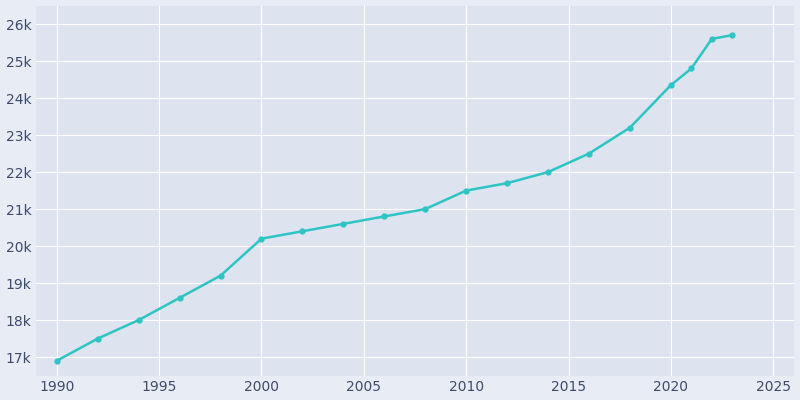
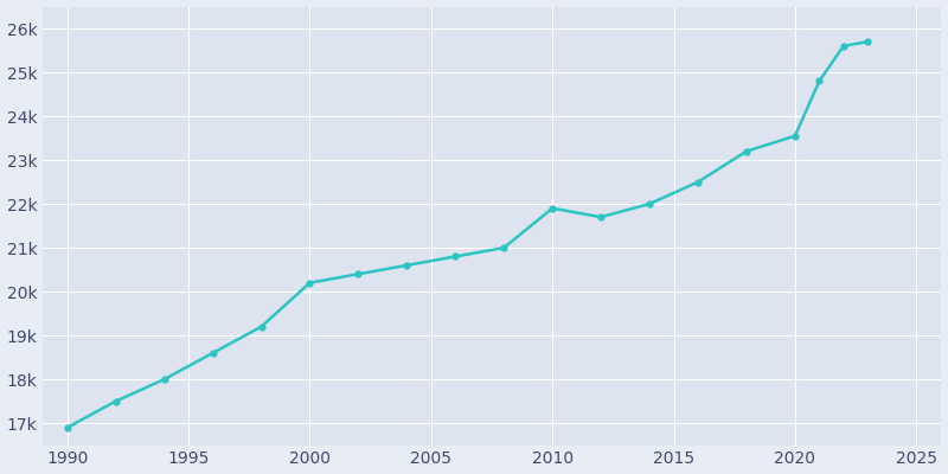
2010: 21.50k -> 21.90k
2020: 24.35k -> 23.55k
